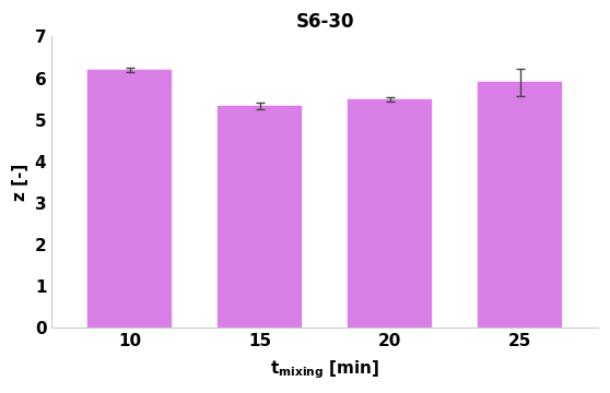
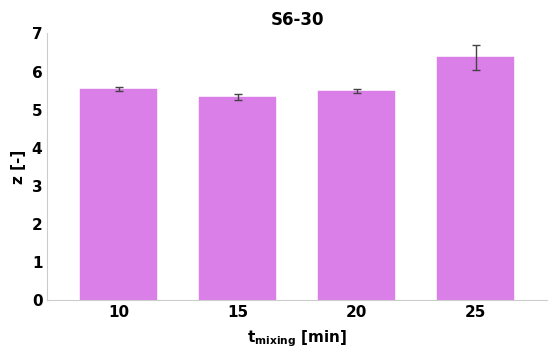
10: 6.20 -> 5.55
25: 5.90 -> 6.37
